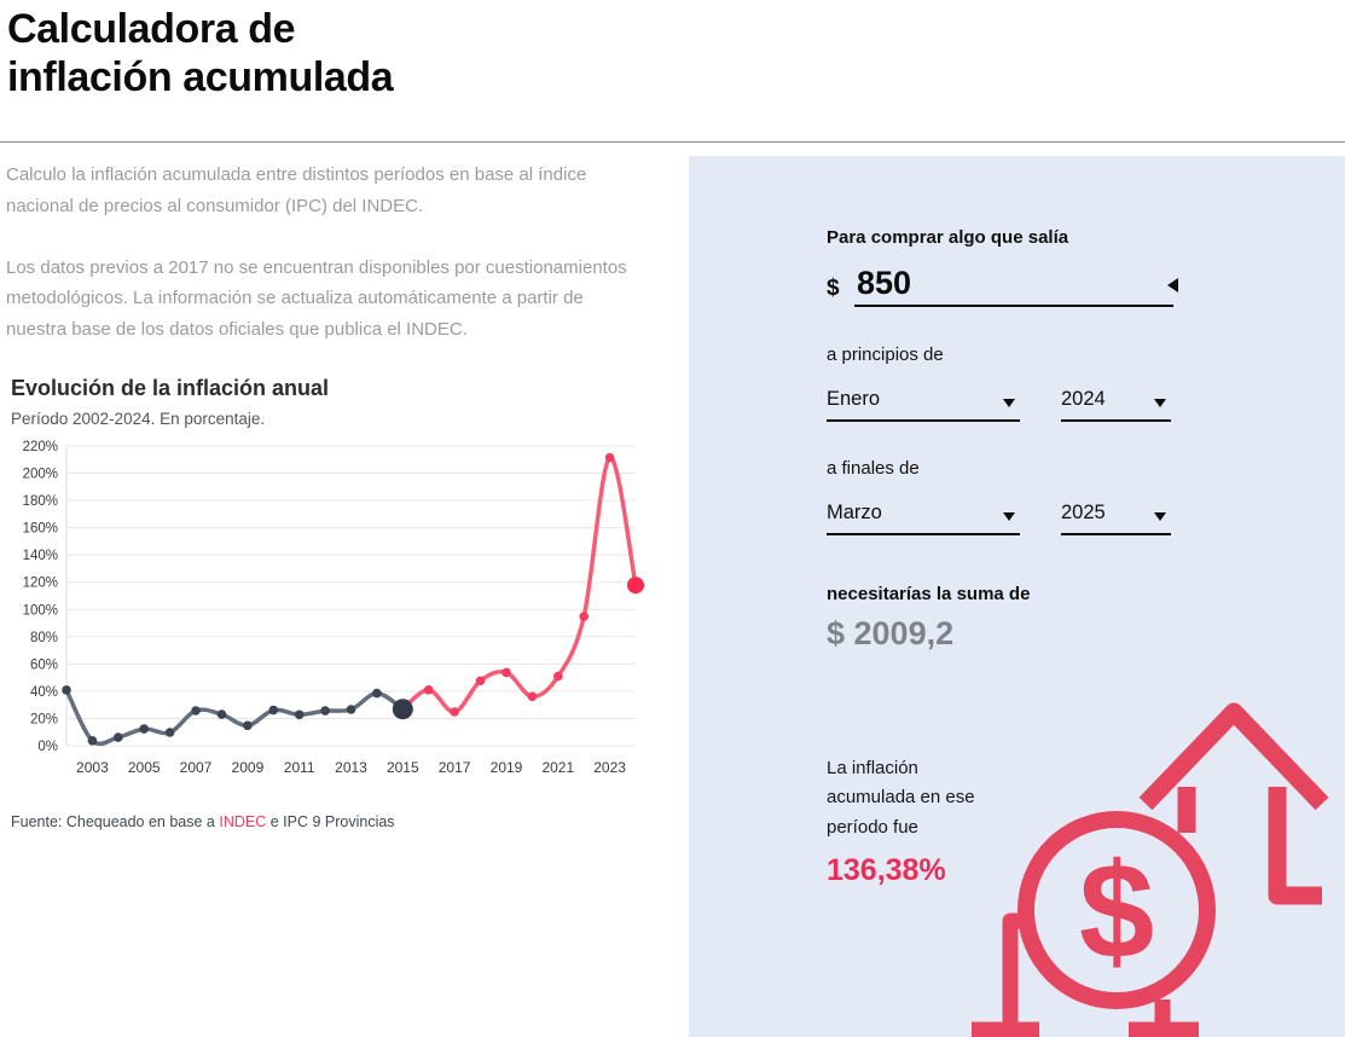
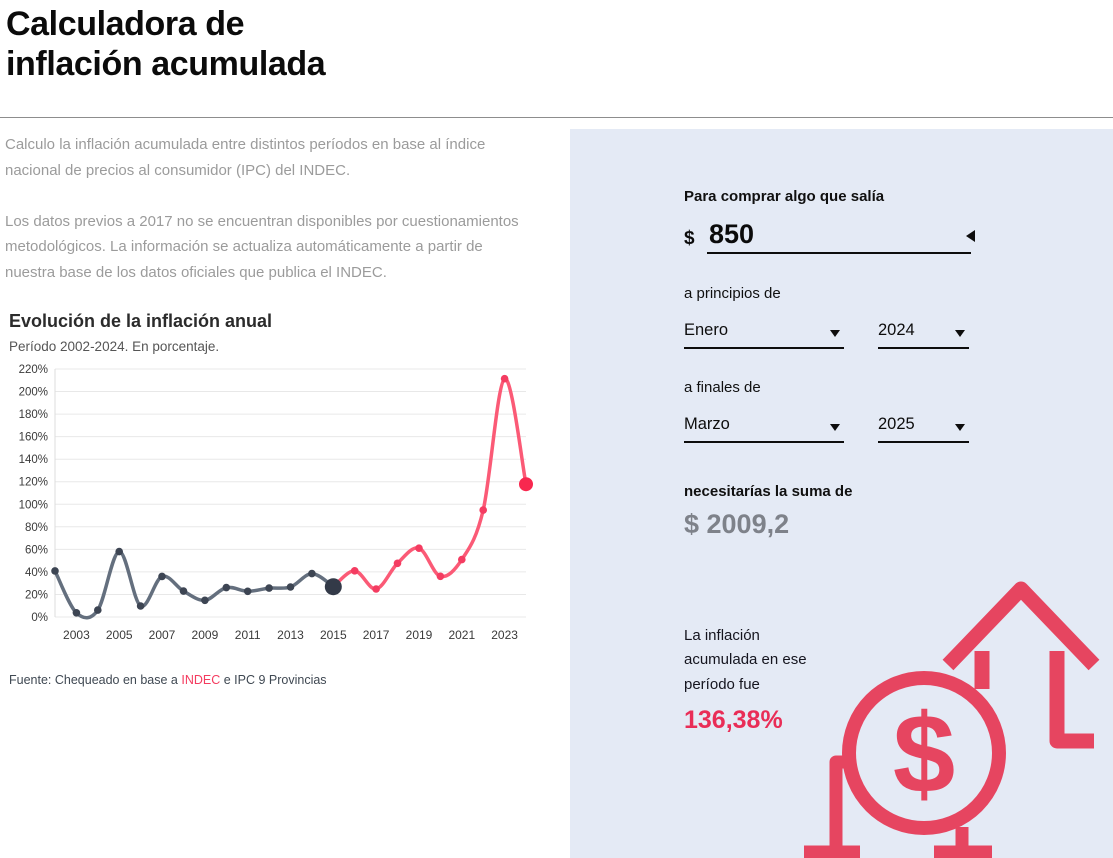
2005: 12% -> 58%
2007: 26% -> 36%
2019: 54% -> 61%
